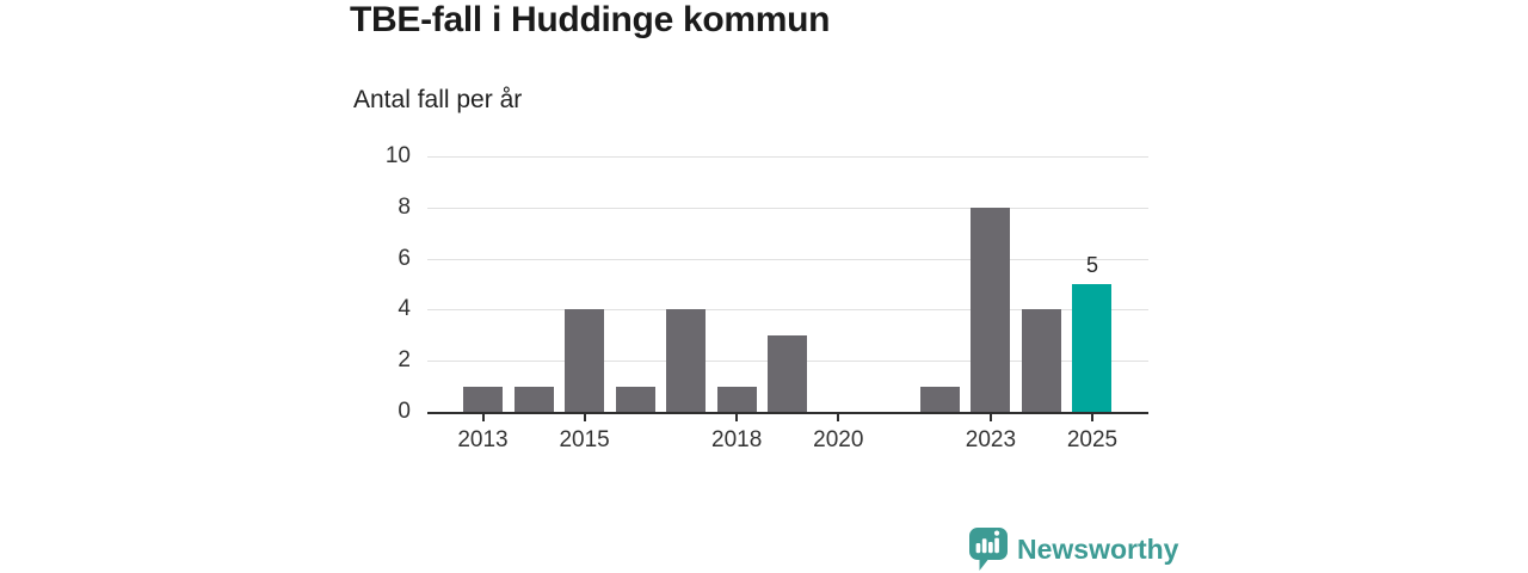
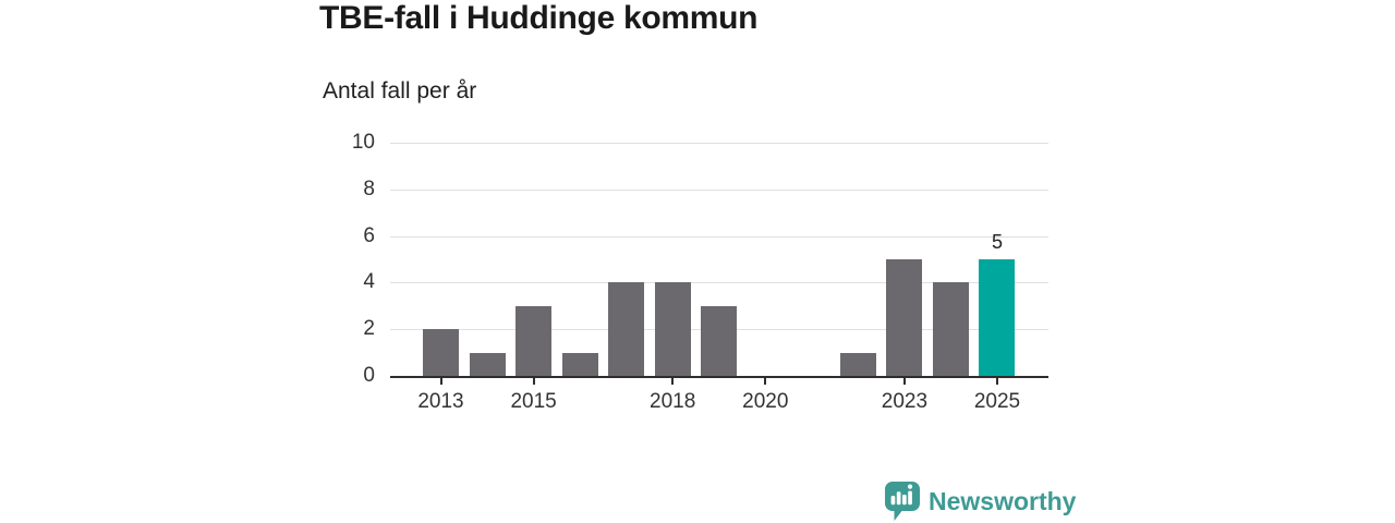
2013: 1 -> 2
2015: 4 -> 3
2018: 1 -> 4
2023: 8 -> 5
